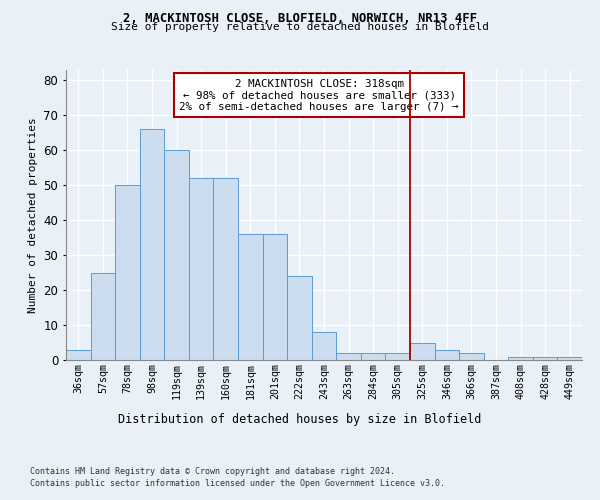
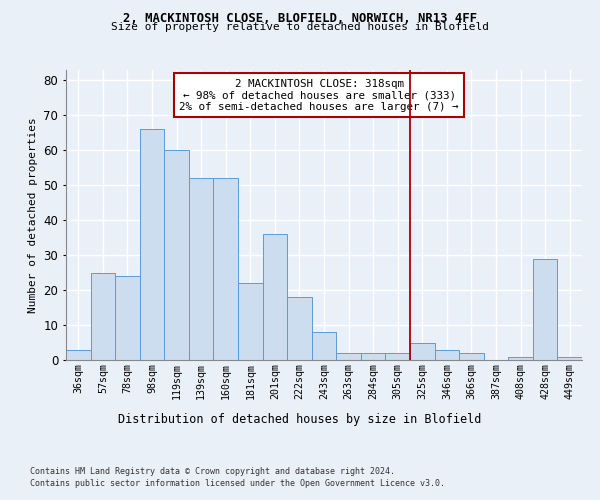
78sqm: 50 -> 24
181sqm: 36 -> 22
222sqm: 24 -> 18
428sqm: 1 -> 29
